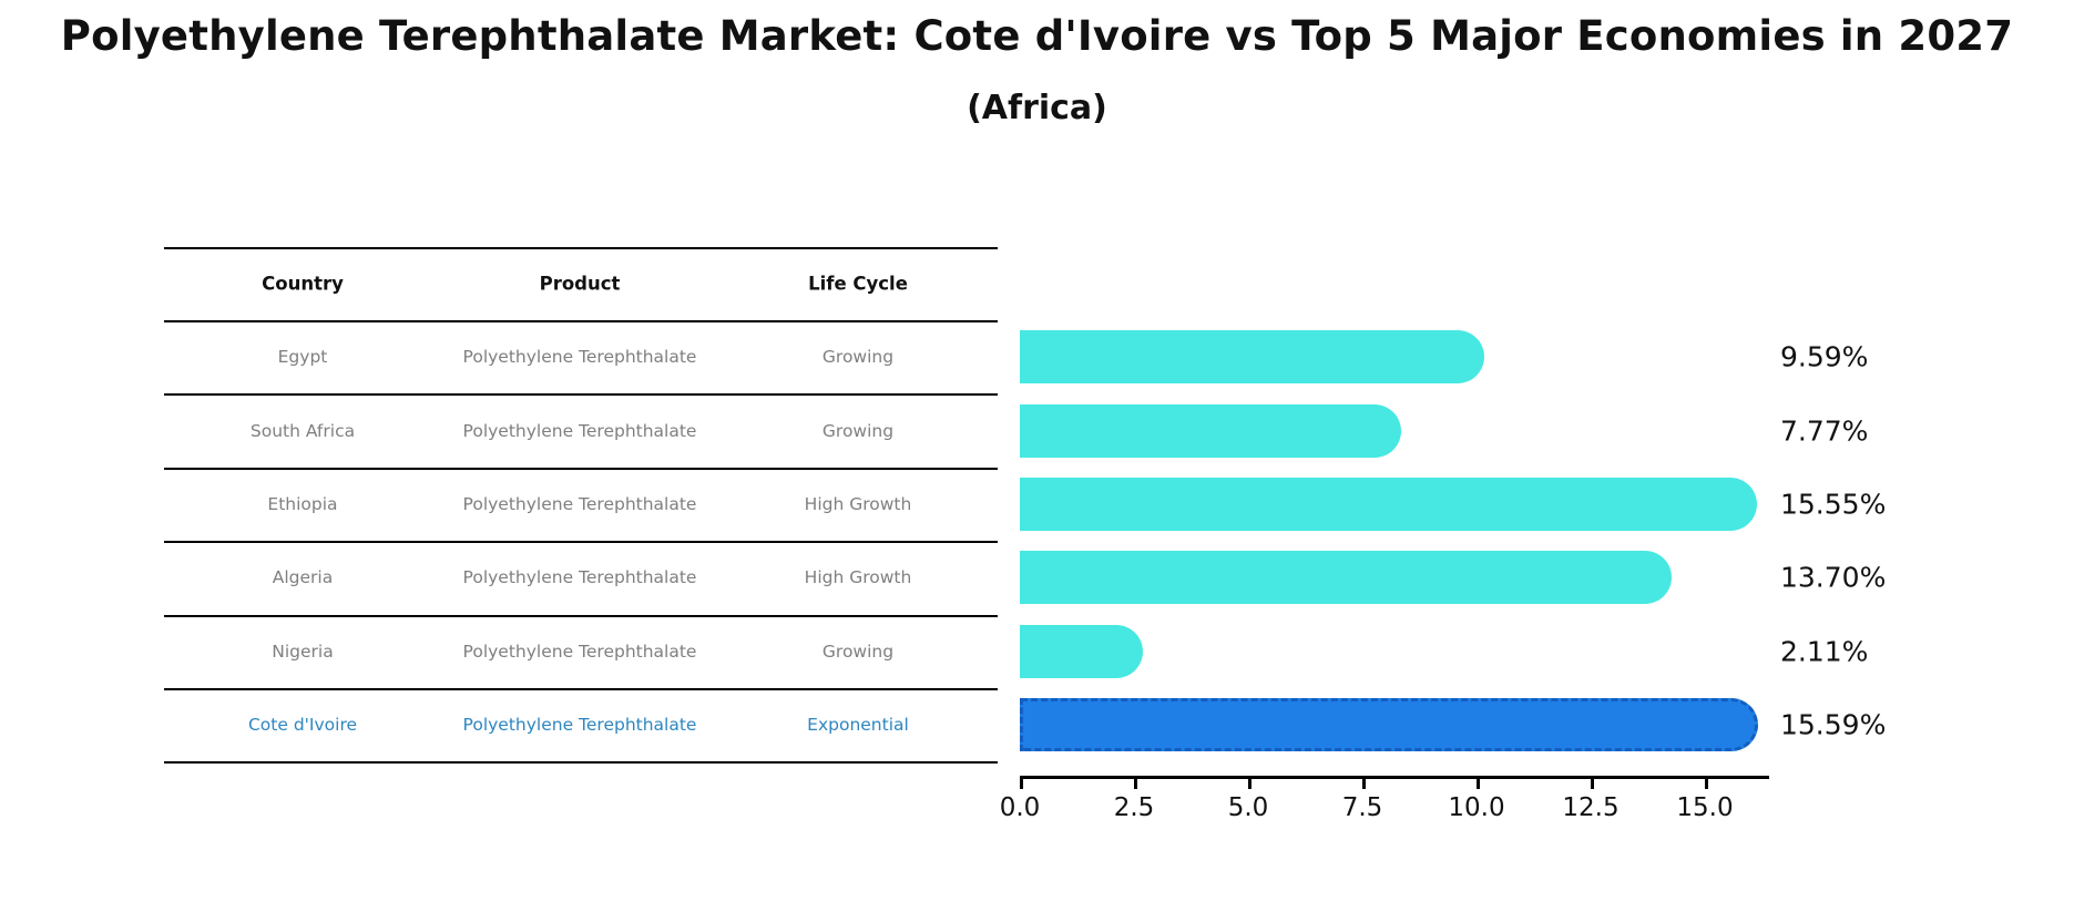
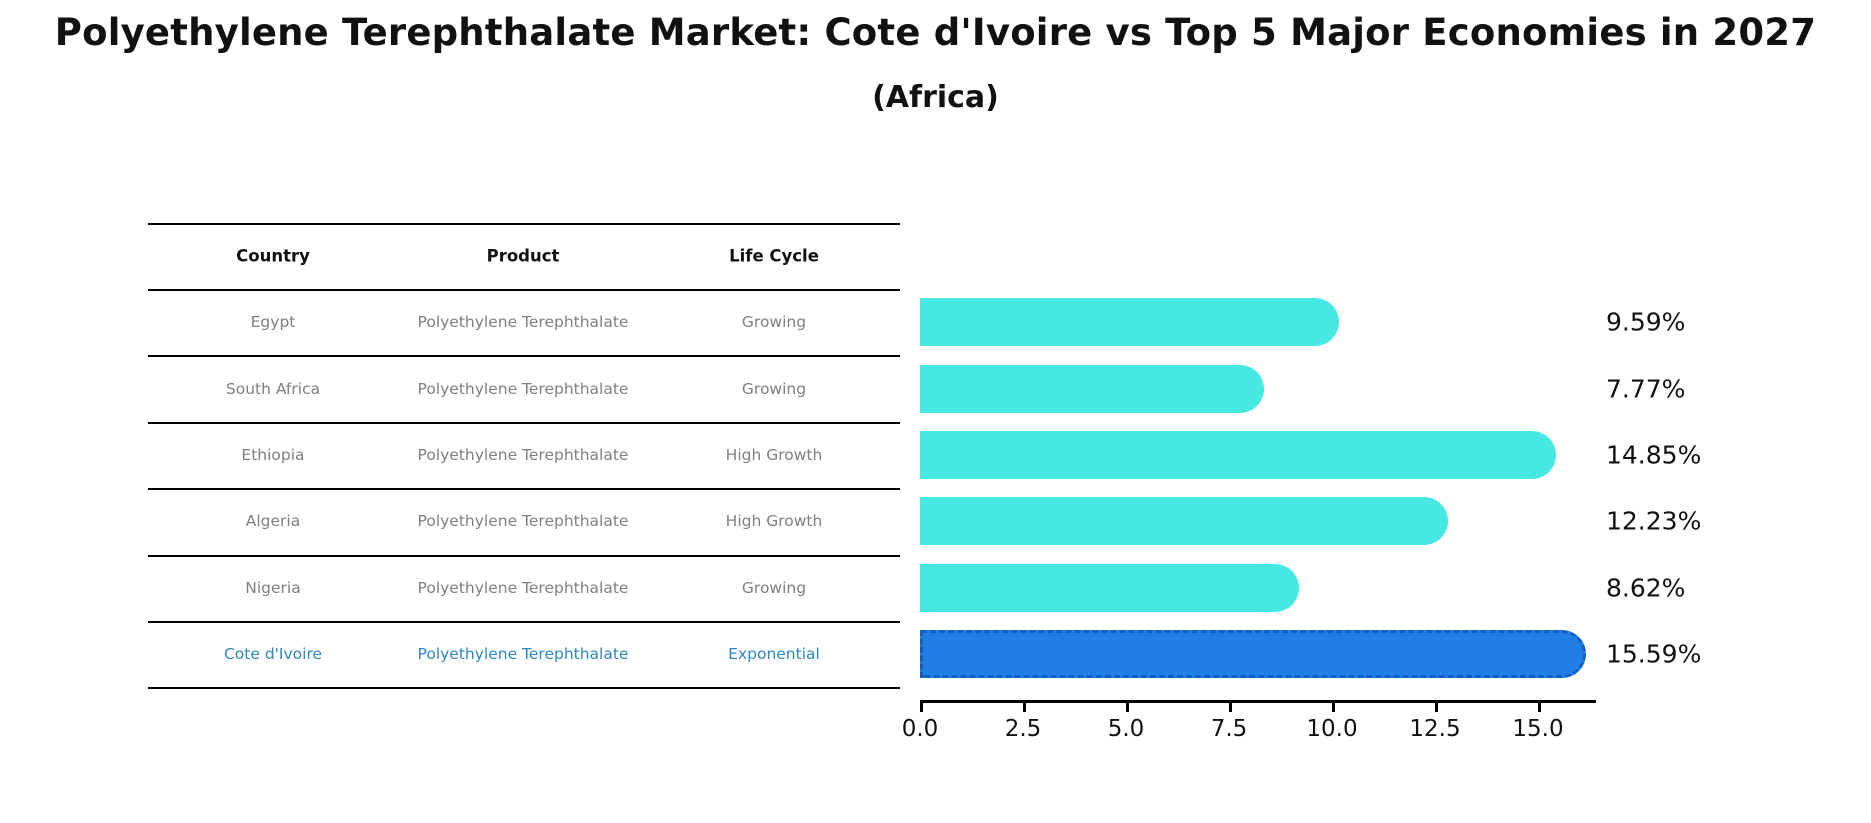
Ethiopia: 15.55% -> 14.85%
Algeria: 13.70% -> 12.23%
Nigeria: 2.11% -> 8.62%
